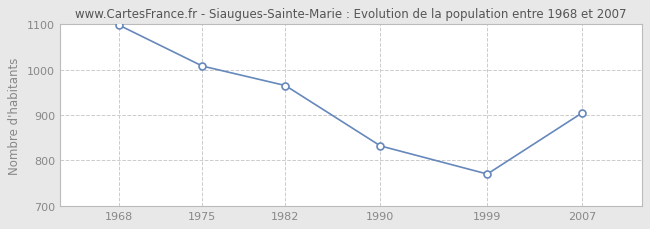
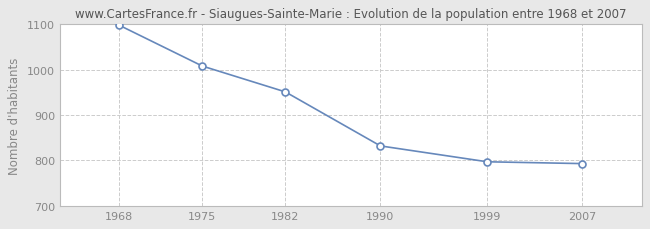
1982: 965 -> 951
1999: 770 -> 797
2007: 905 -> 793
